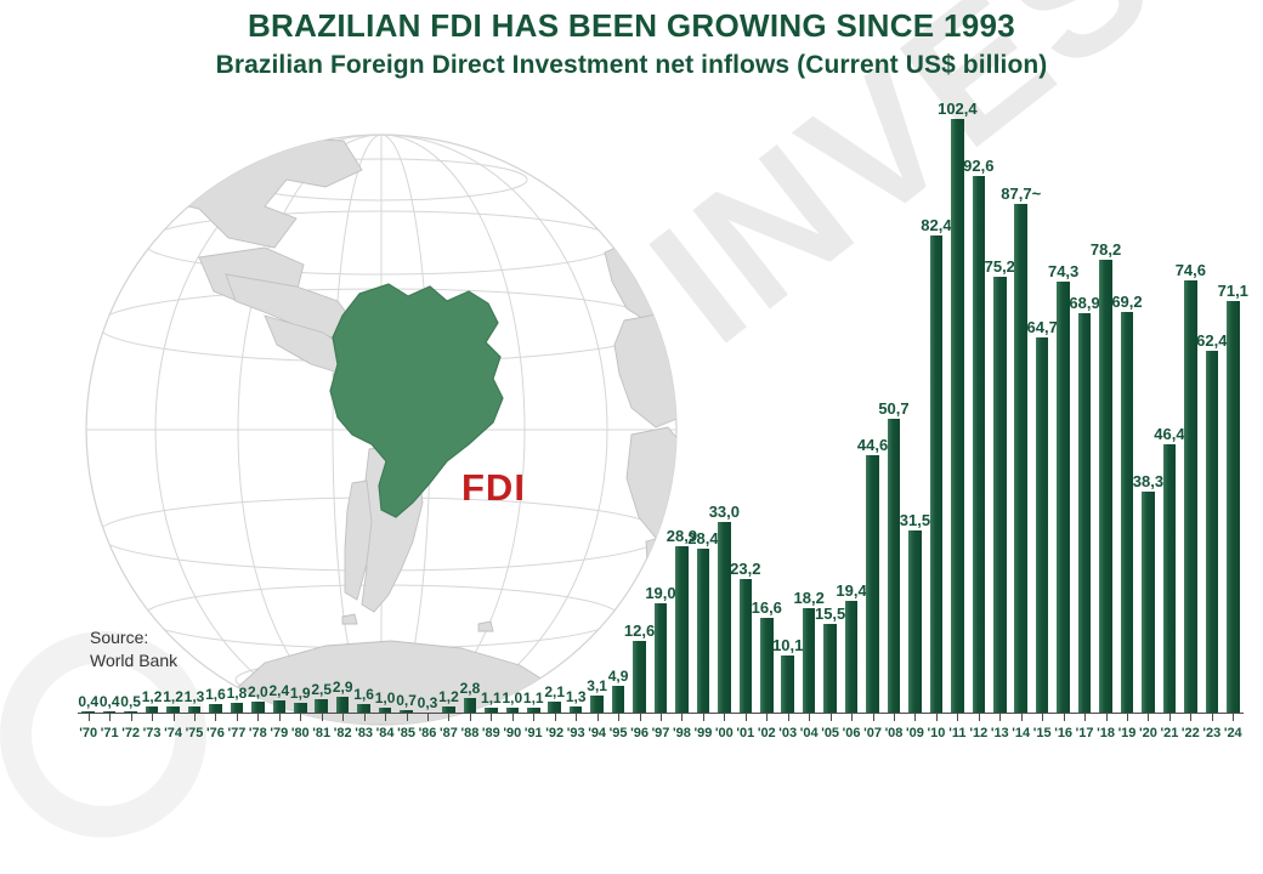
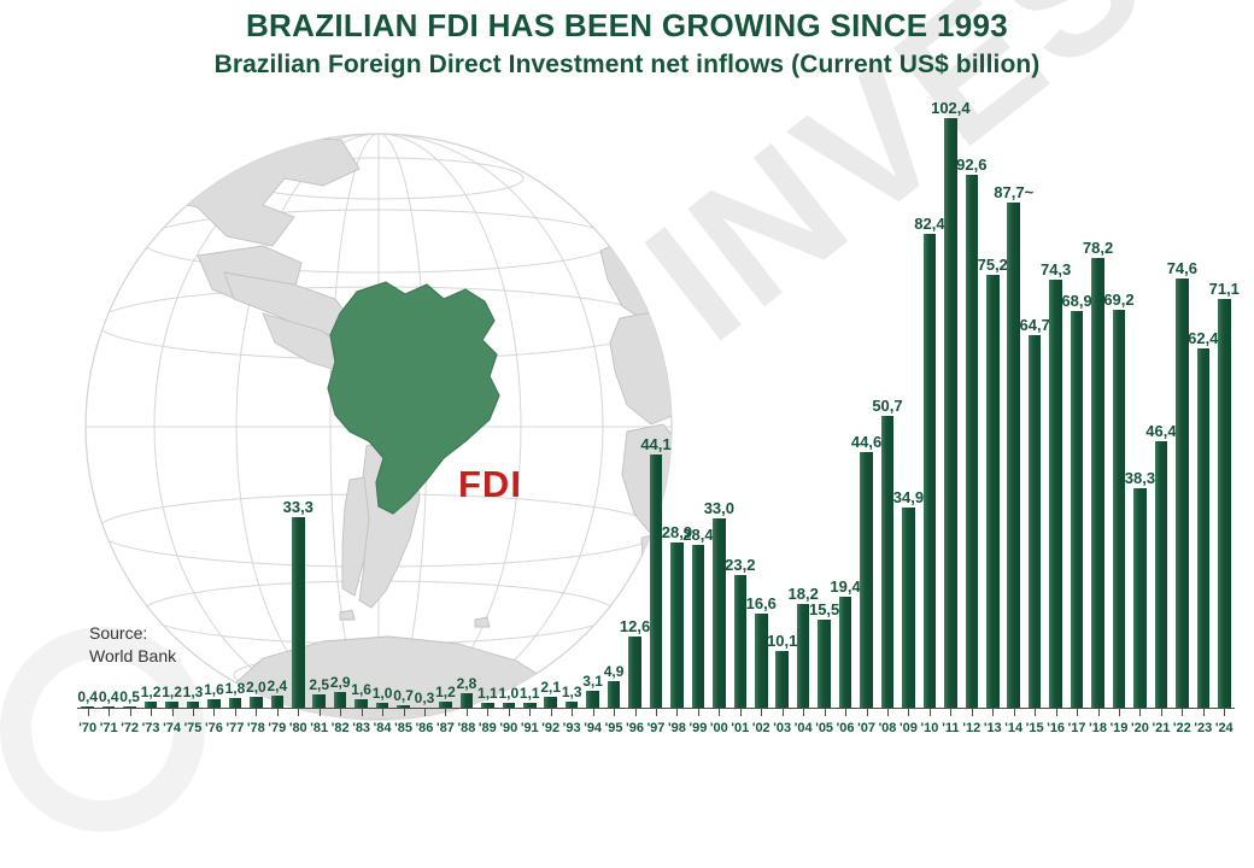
'80: 1,9 -> 33,3
'97: 19,0 -> 44,1
'09: 31,5 -> 34,9
